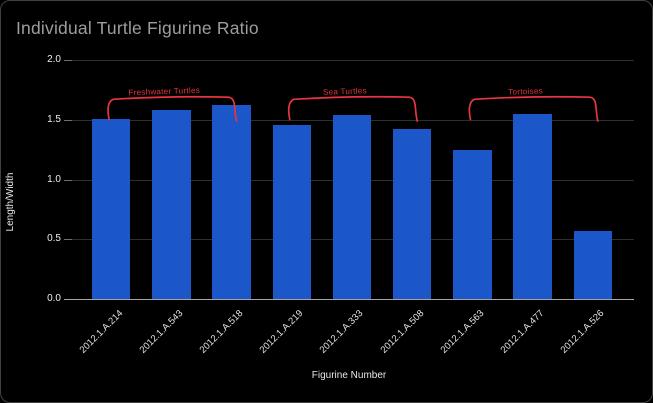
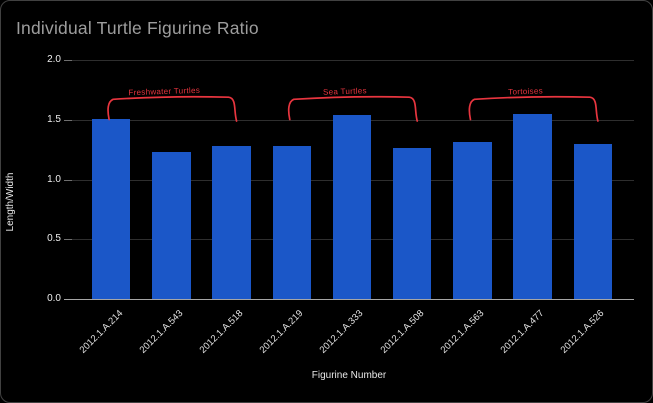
2012.1.A.543: 1.58 -> 1.23
2012.1.A.518: 1.62 -> 1.28
2012.1.A.219: 1.46 -> 1.28
2012.1.A.508: 1.42 -> 1.26
2012.1.A.563: 1.25 -> 1.31
2012.1.A.526: 0.57 -> 1.30
